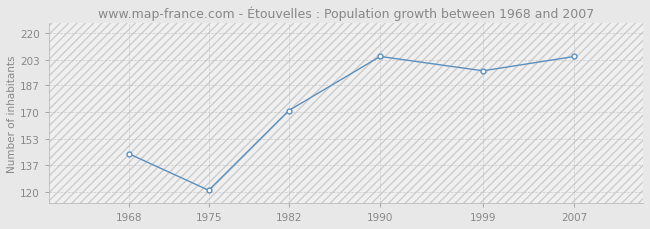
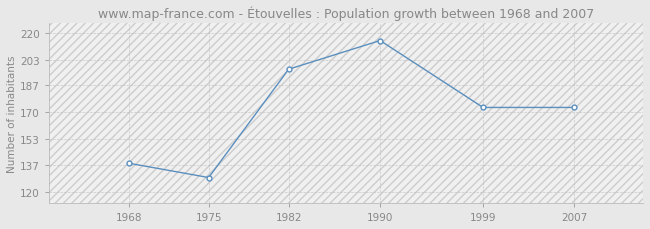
1968: 144 -> 138
1975: 121 -> 129
1982: 171 -> 197
1990: 205 -> 215
1999: 196 -> 173
2007: 205 -> 173
